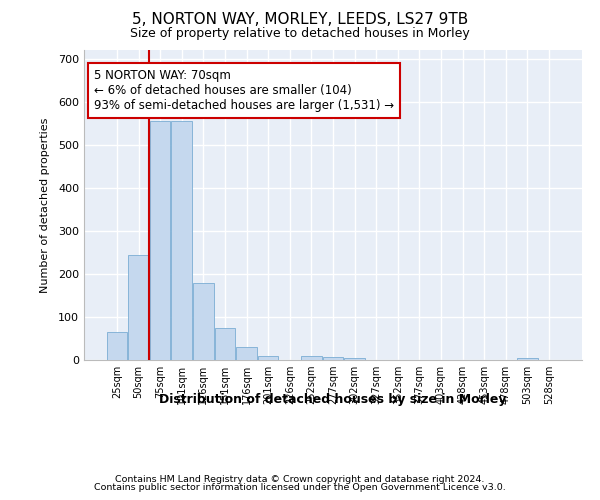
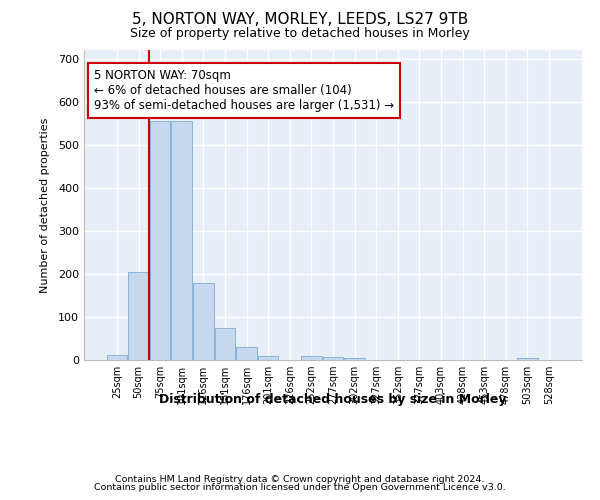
25sqm: 65 -> 12
50sqm: 245 -> 205
